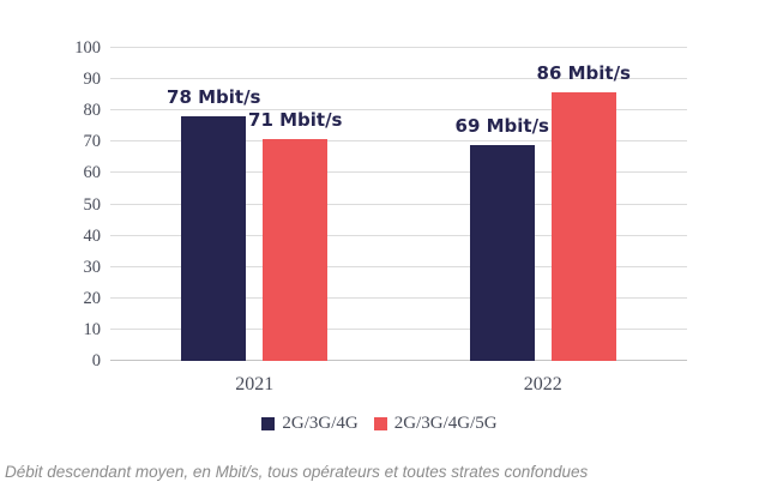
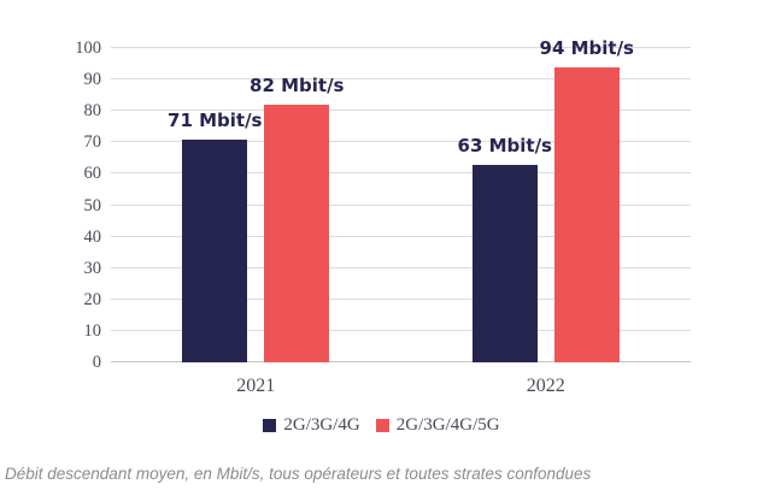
2G/3G/4G/2021: 78 -> 71
2G/3G/4G/5G/2021: 71 -> 82
2G/3G/4G/2022: 69 -> 63
2G/3G/4G/5G/2022: 86 -> 94
